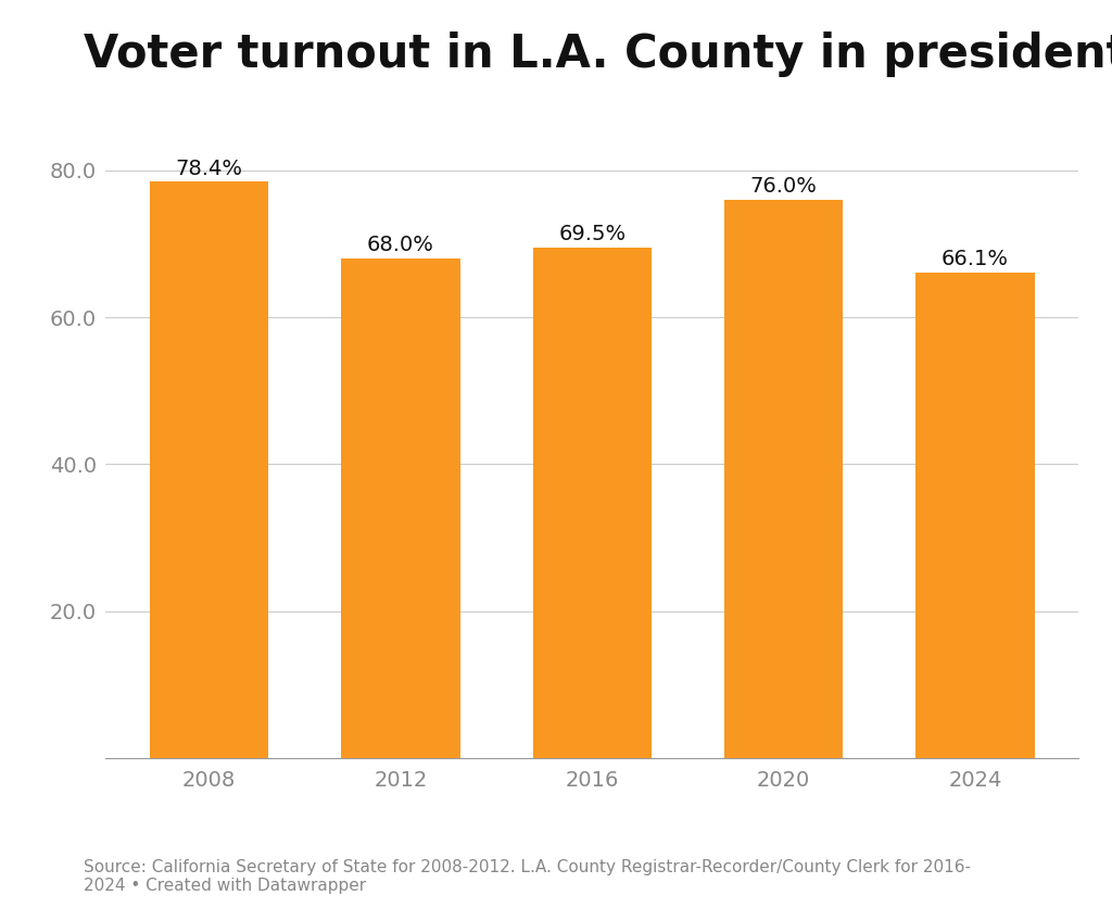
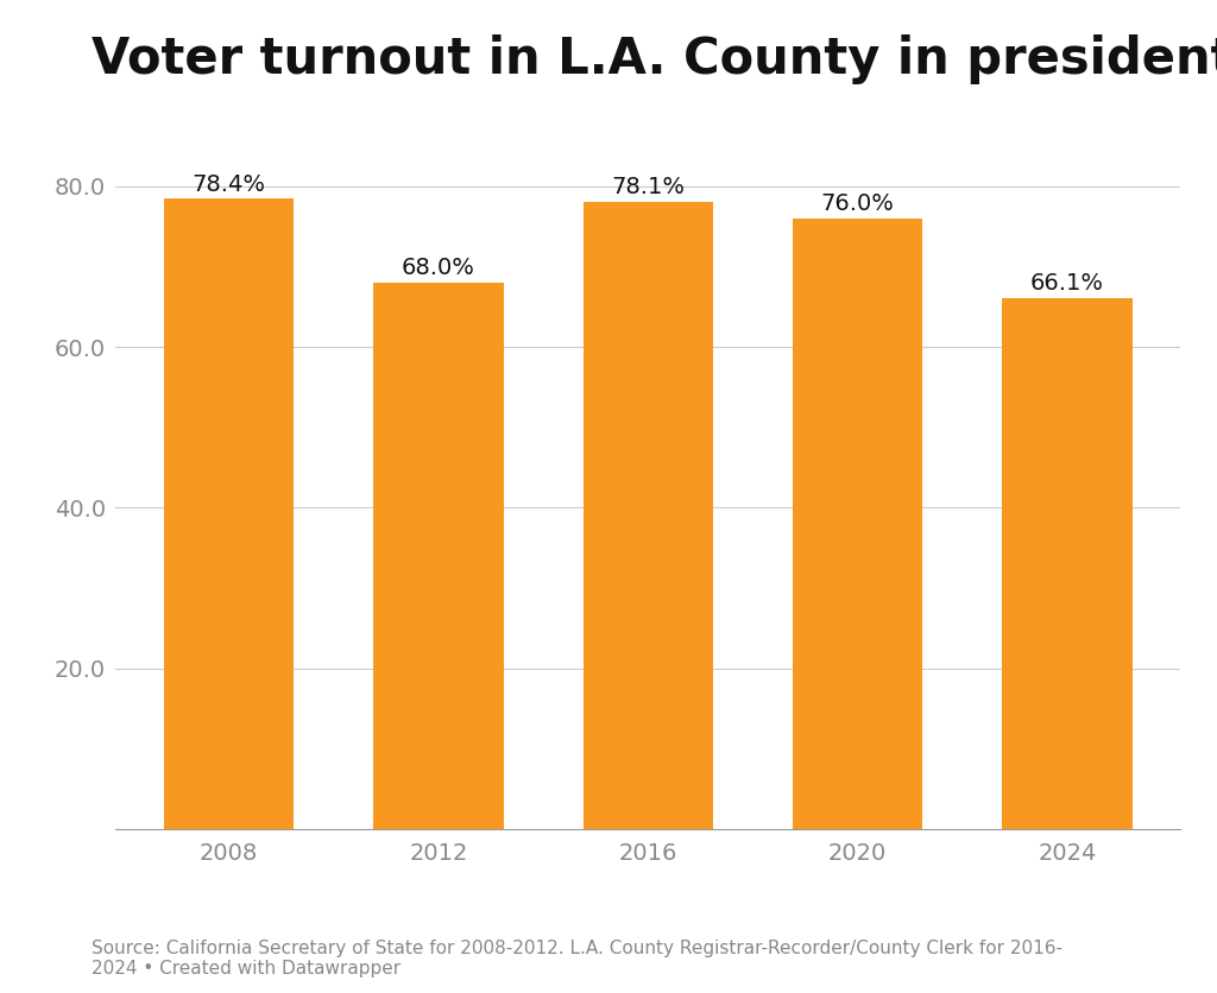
2016: 69.5% -> 78.1%
